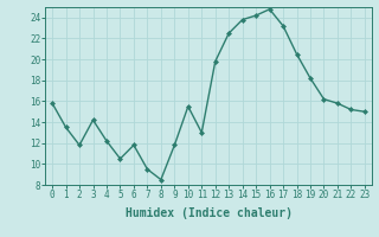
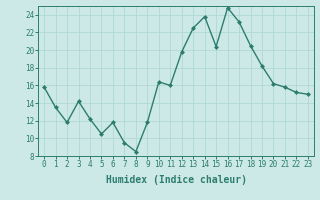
10: 15.5 -> 16.4
11: 13.0 -> 16.0
15: 24.2 -> 20.4
